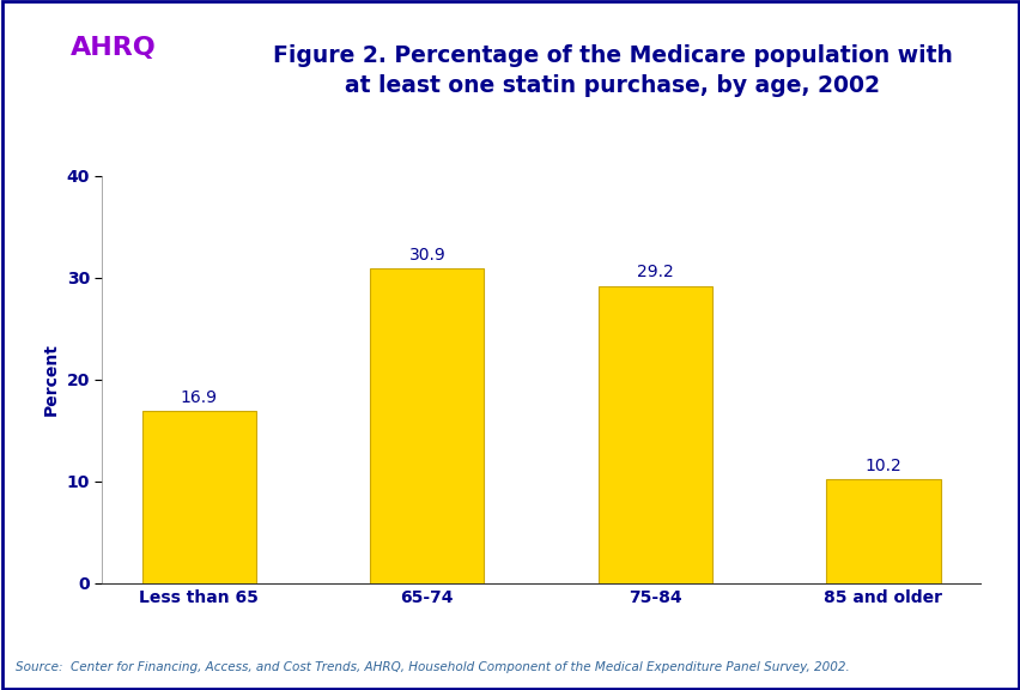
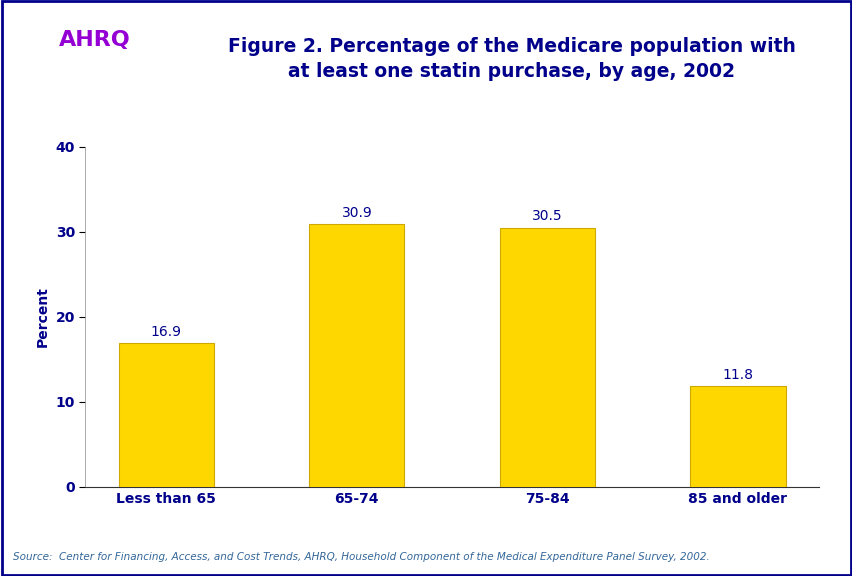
75-84: 29.2 -> 30.5
85 and older: 10.2 -> 11.8
